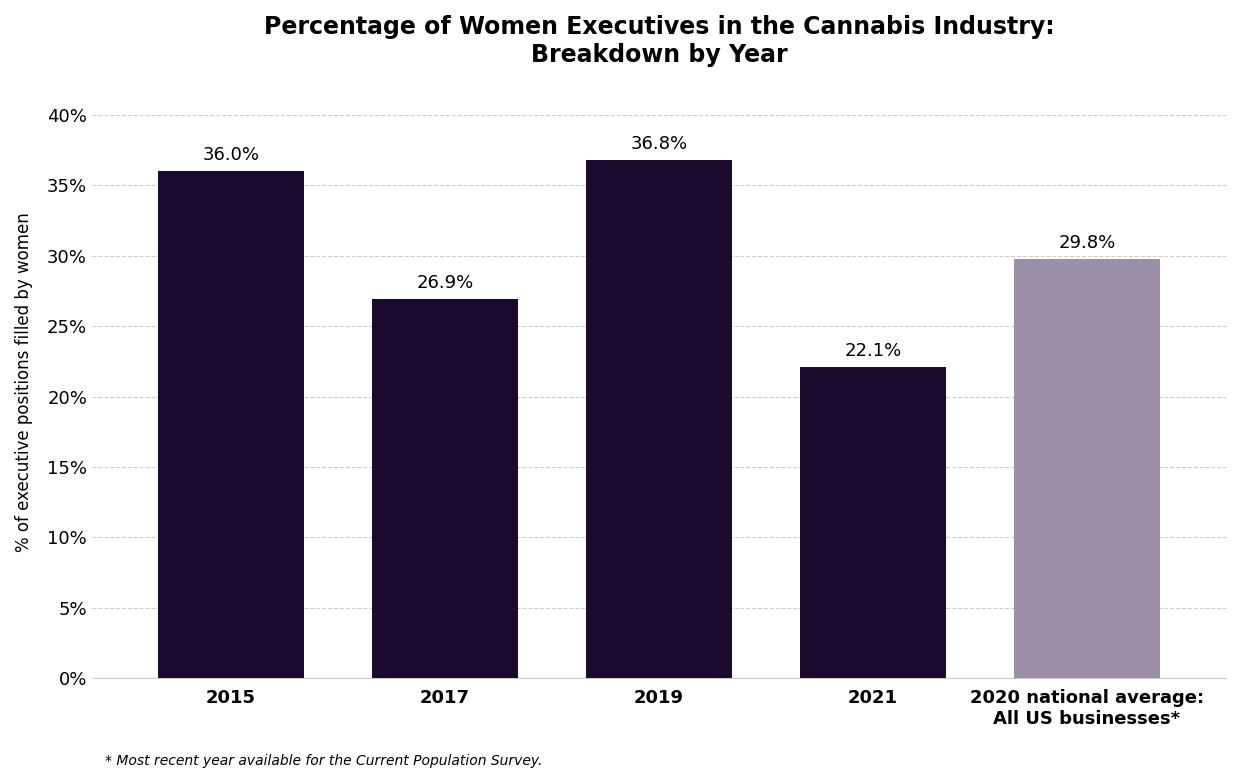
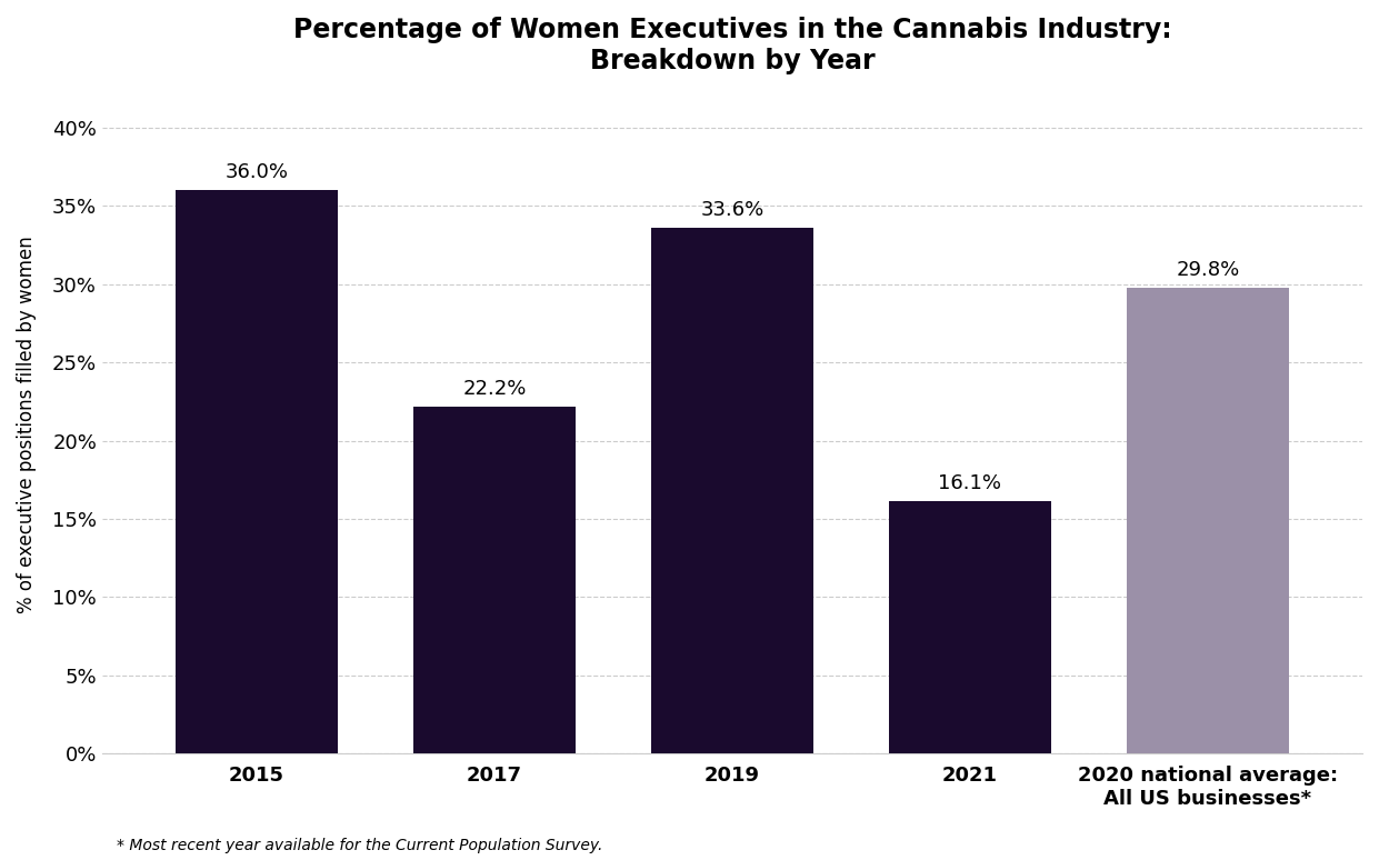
2017: 26.9% -> 22.2%
2019: 36.8% -> 33.6%
2021: 22.1% -> 16.1%
